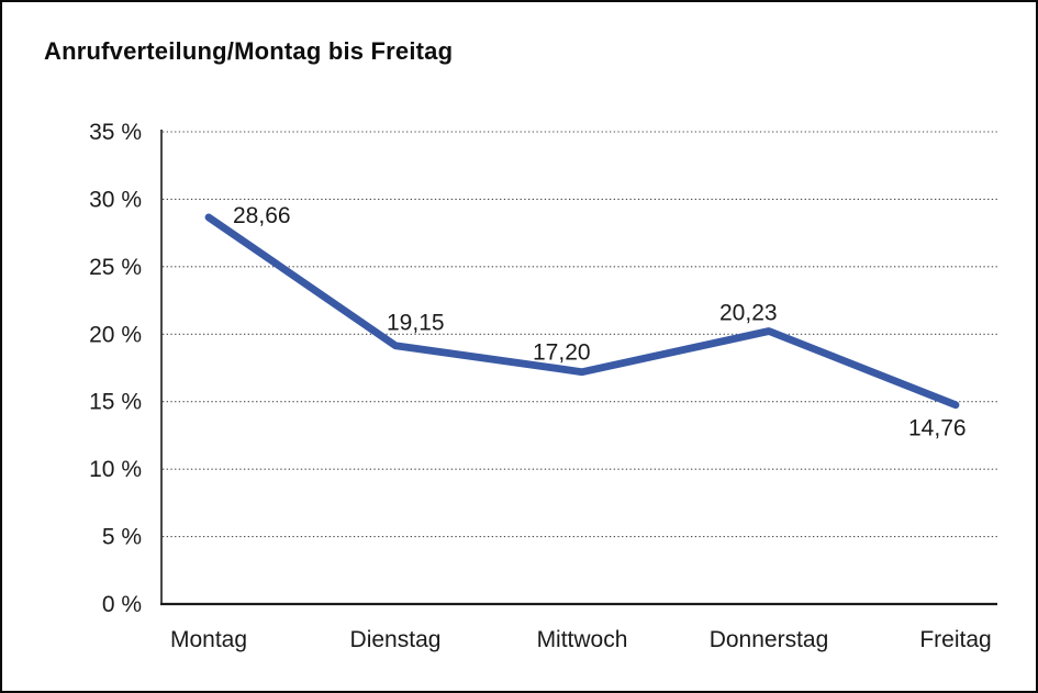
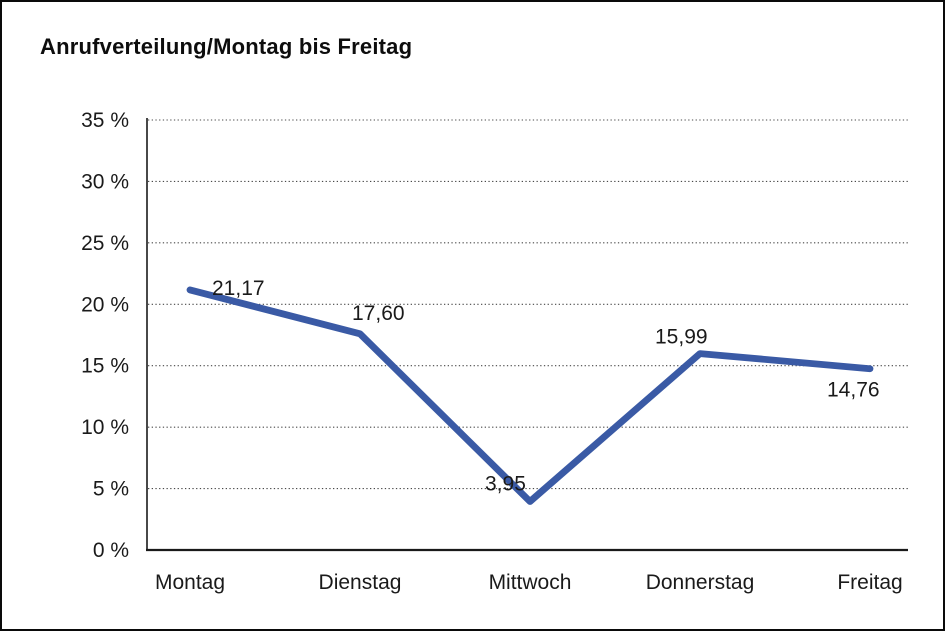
Montag: 28,66 -> 21,17
Dienstag: 19,15 -> 17,60
Mittwoch: 17,20 -> 3,95
Donnerstag: 20,23 -> 15,99
